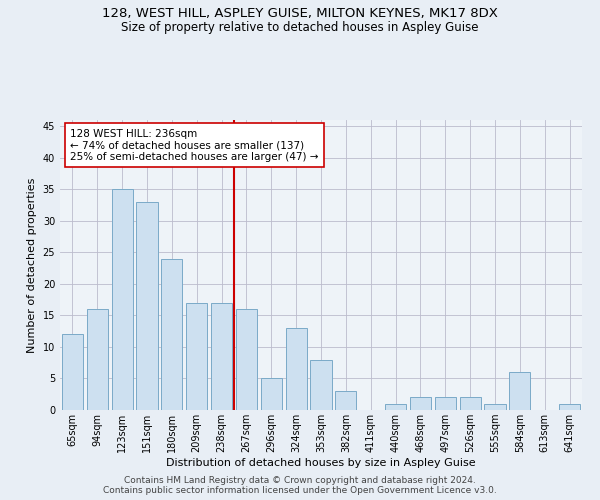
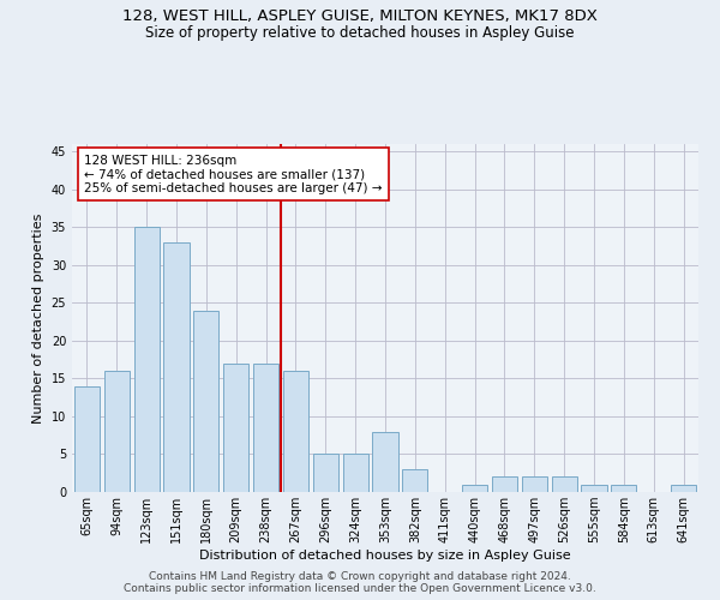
65sqm: 12 -> 14
324sqm: 13 -> 5
584sqm: 6 -> 1
